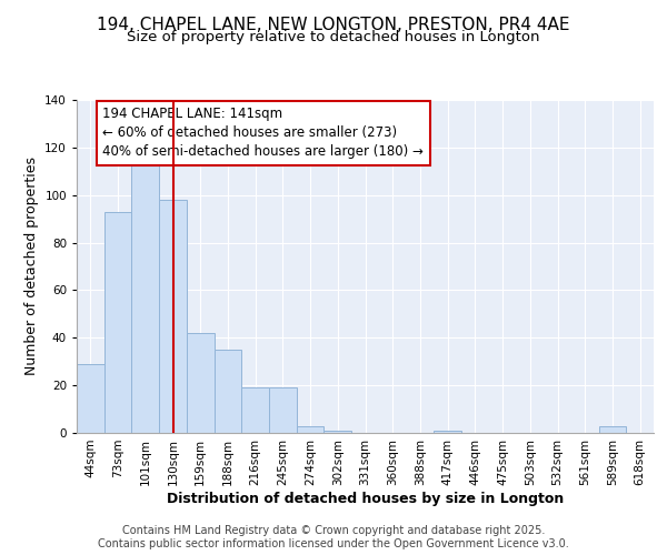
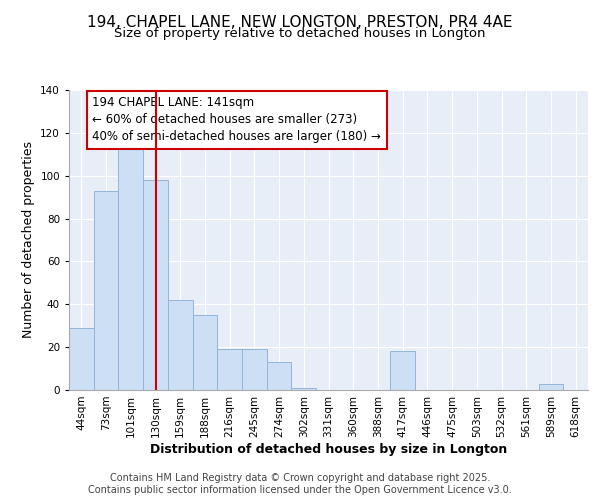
274sqm: 3 -> 13
417sqm: 1 -> 18
